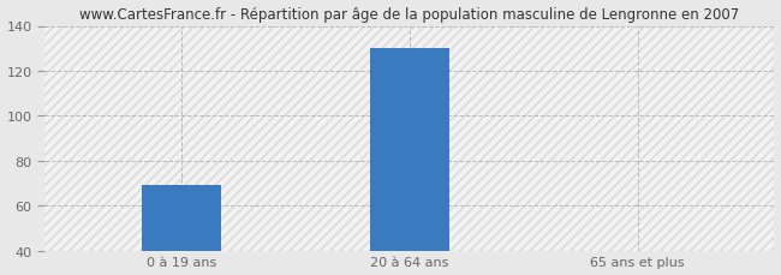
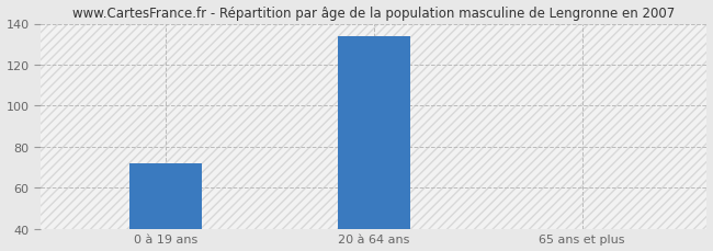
0 à 19 ans: 69 -> 72
20 à 64 ans: 130 -> 134
